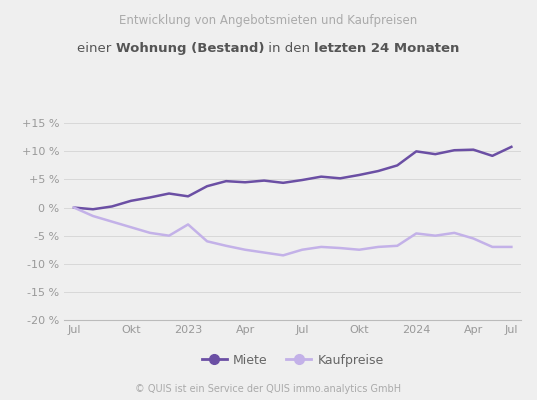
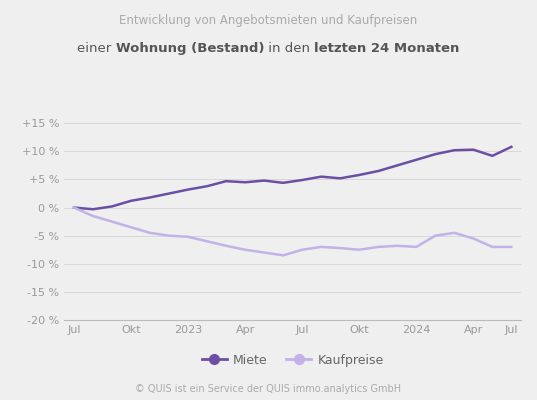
Miete/2023: 2.0 % -> 3.2 %
Kaufpreise/2023: -3.0 % -> -5.2 %
Miete/2024: 10.0 % -> 8.5 %
Kaufpreise/2024: -4.6 % -> -7.0 %
